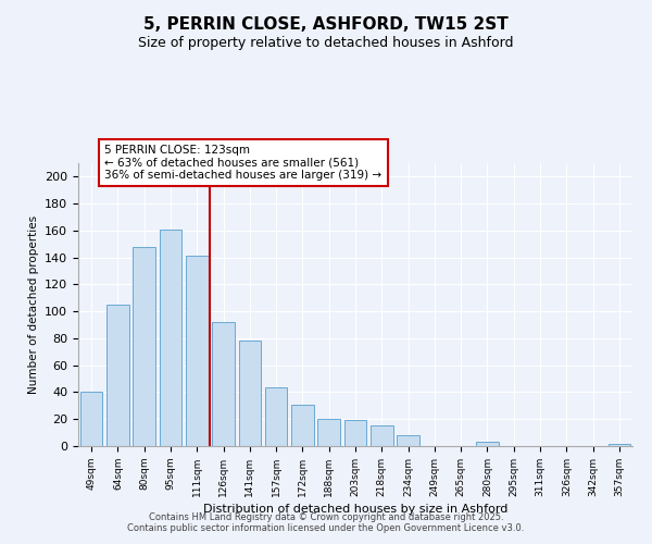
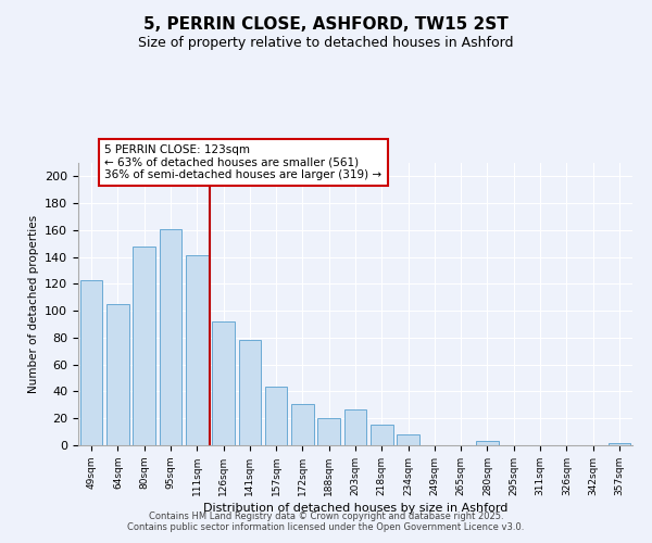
49sqm: 40 -> 123
203sqm: 19 -> 27
